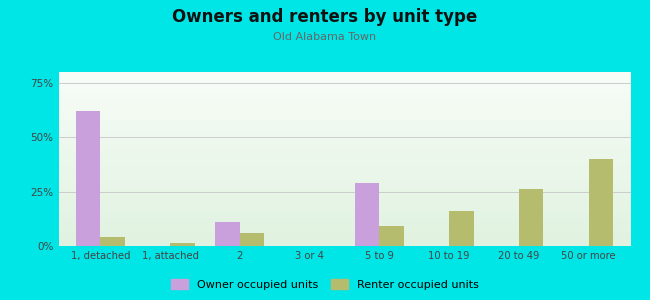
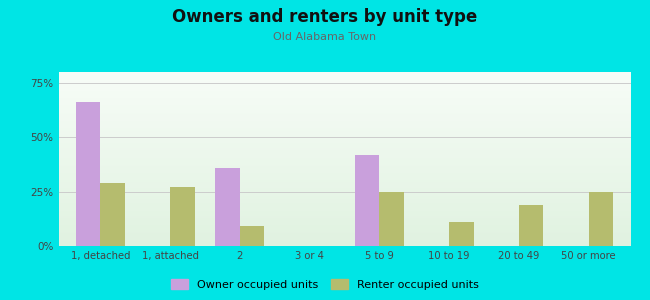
Owner occupied units/1, detached: 62% -> 66%
Renter occupied units/1, detached: 4.0% -> 29.0%
Renter occupied units/1, attached: 1.5% -> 27.0%
Owner occupied units/2: 11% -> 36%
Renter occupied units/2: 6.0% -> 9.0%
Owner occupied units/5 to 9: 29% -> 42%
Renter occupied units/5 to 9: 9.0% -> 25.0%
Renter occupied units/10 to 19: 16.0% -> 11.0%
Renter occupied units/20 to 49: 26.0% -> 19.0%
Renter occupied units/50 or more: 40.0% -> 25.0%
